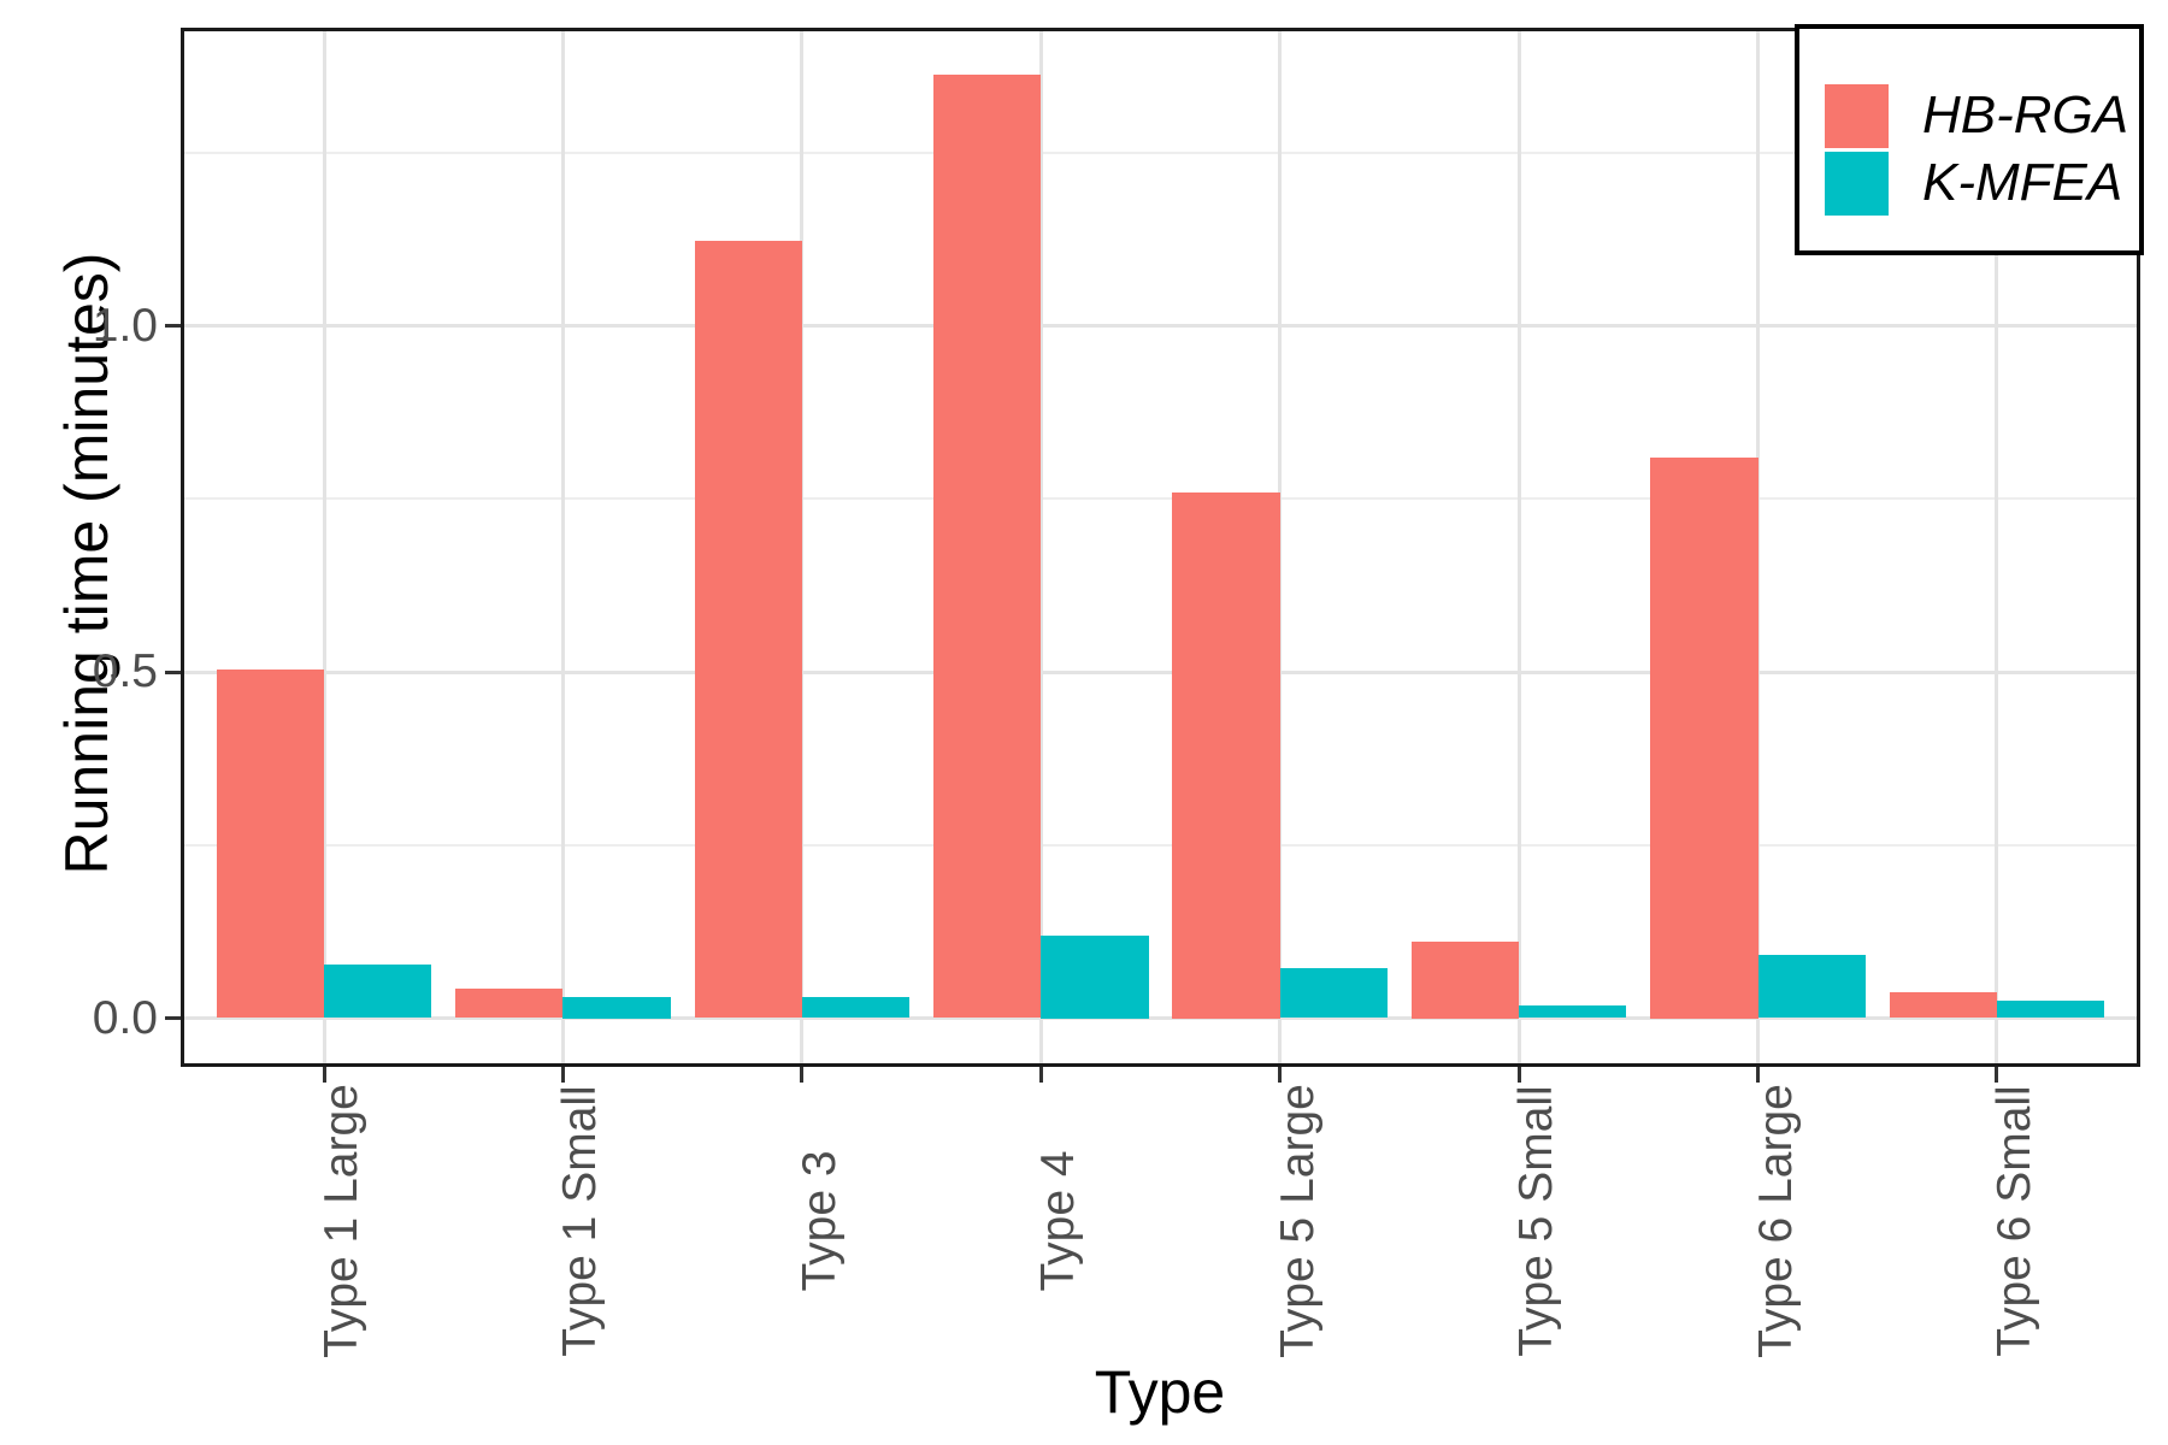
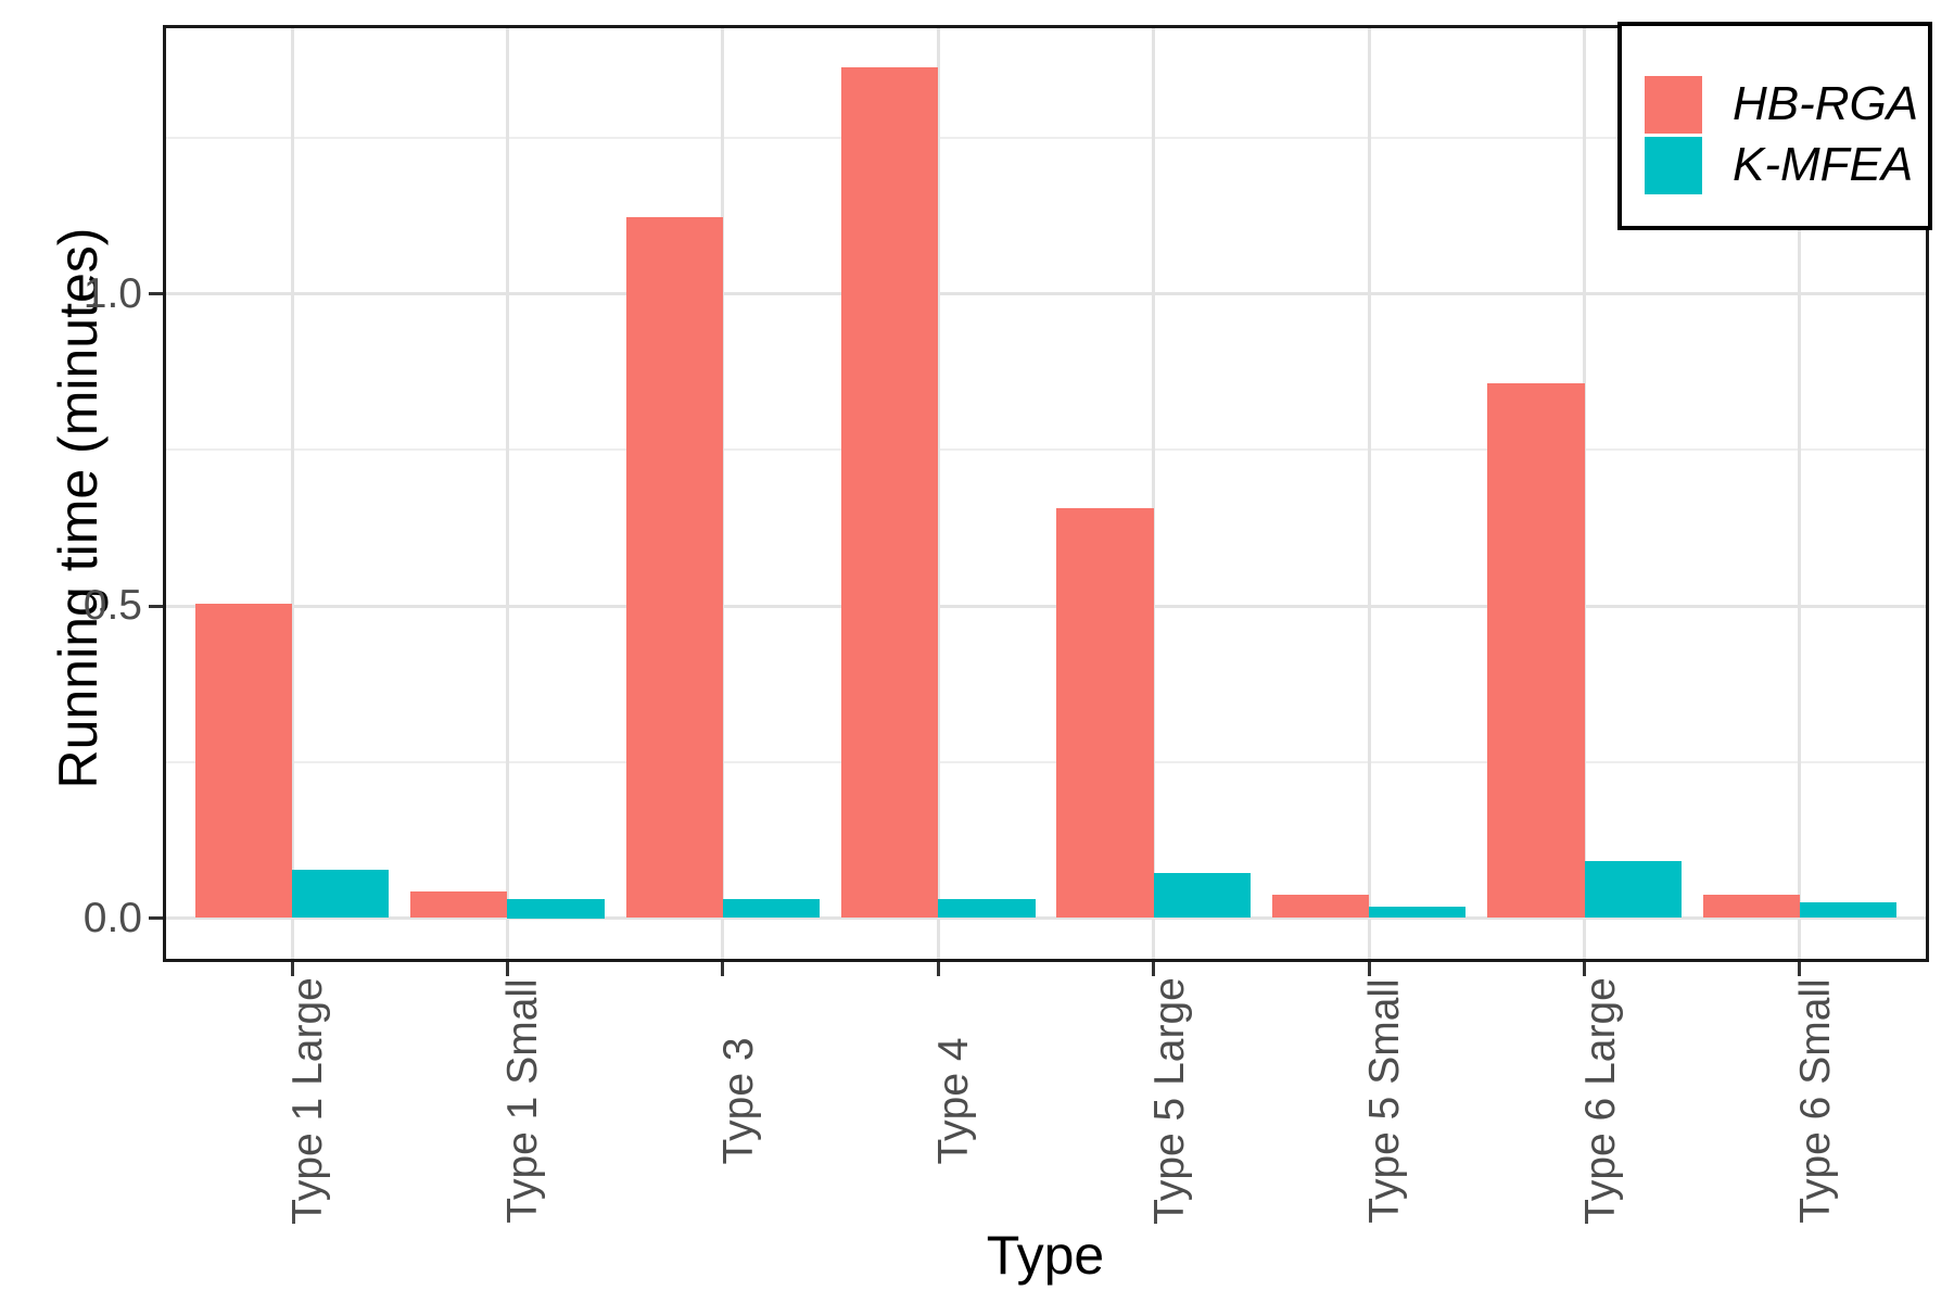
K-MFEA/Type 4: 0.12 -> 0.03
HB-RGA/Type 5 Large: 0.76 -> 0.66
HB-RGA/Type 5 Small: 0.11 -> 0.04
HB-RGA/Type 6 Large: 0.81 -> 0.86
